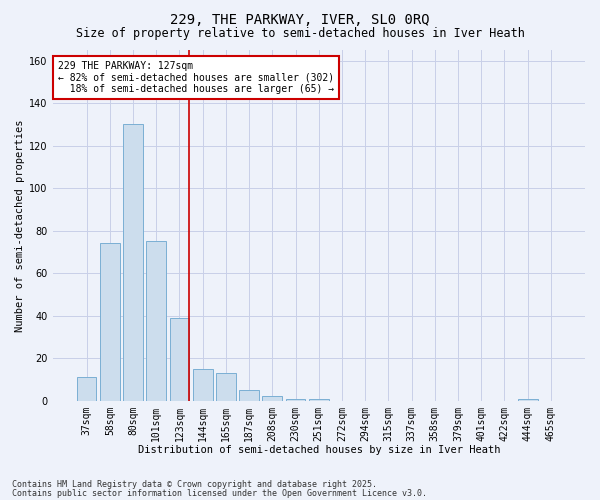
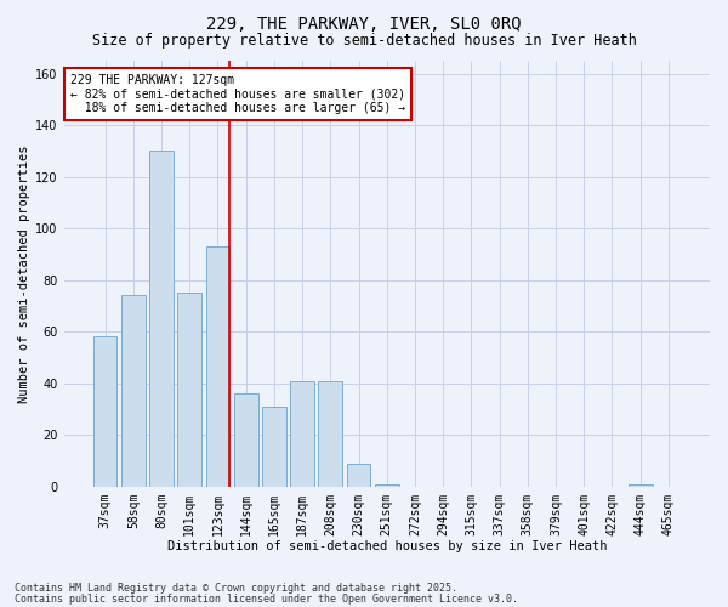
37sqm: 11 -> 58
123sqm: 39 -> 93
144sqm: 15 -> 36
165sqm: 13 -> 31
187sqm: 5 -> 41
208sqm: 2 -> 41
230sqm: 1 -> 9
